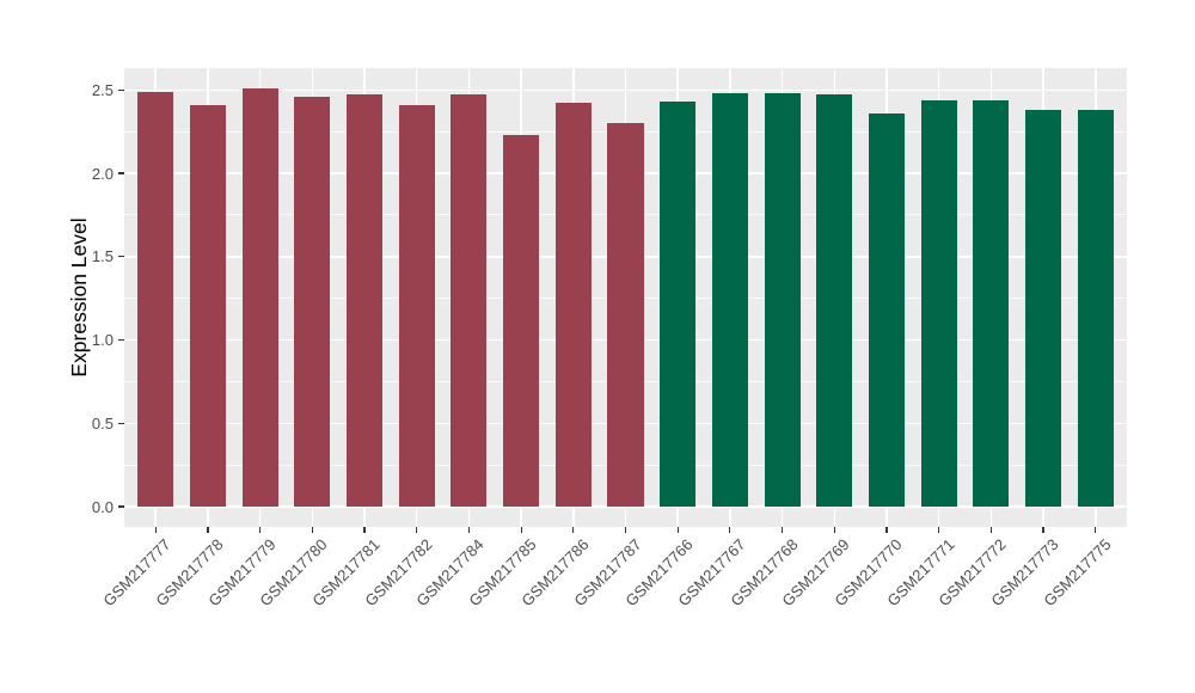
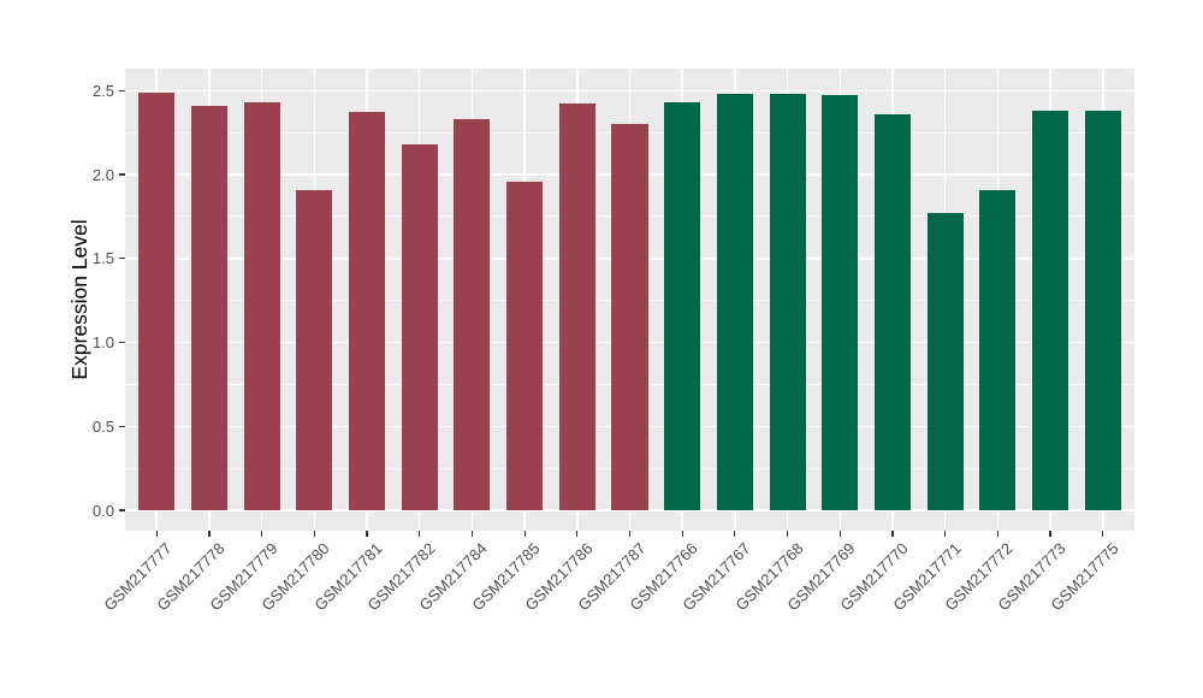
GSM217779: 2.51 -> 2.43
GSM217780: 2.46 -> 1.91
GSM217781: 2.47 -> 2.37
GSM217782: 2.41 -> 2.18
GSM217784: 2.47 -> 2.33
GSM217785: 2.23 -> 1.96
GSM217771: 2.44 -> 1.77
GSM217772: 2.44 -> 1.91
